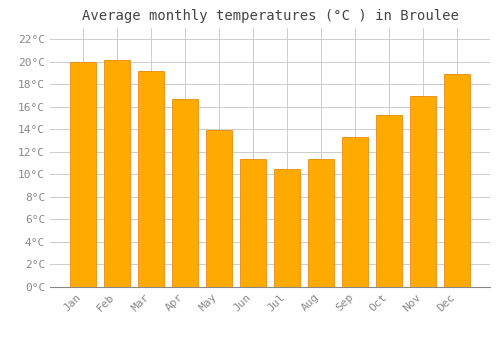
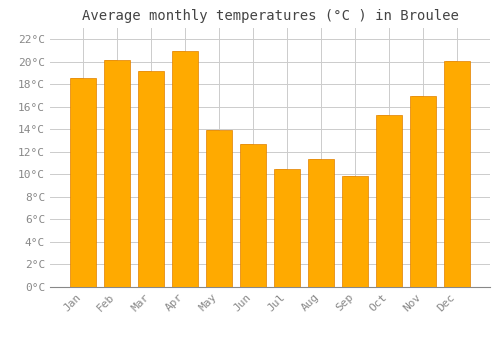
Jan: 20.0°C -> 18.6°C
Apr: 16.7°C -> 21.0°C
Jun: 11.4°C -> 12.7°C
Sep: 13.3°C -> 9.9°C
Dec: 18.9°C -> 20.1°C
